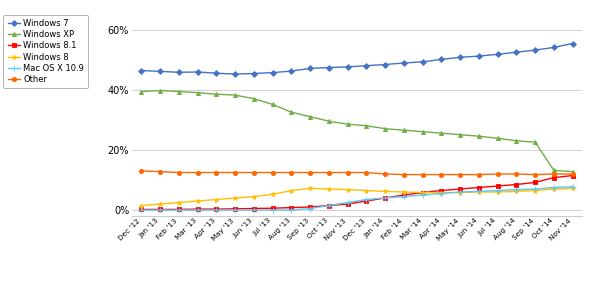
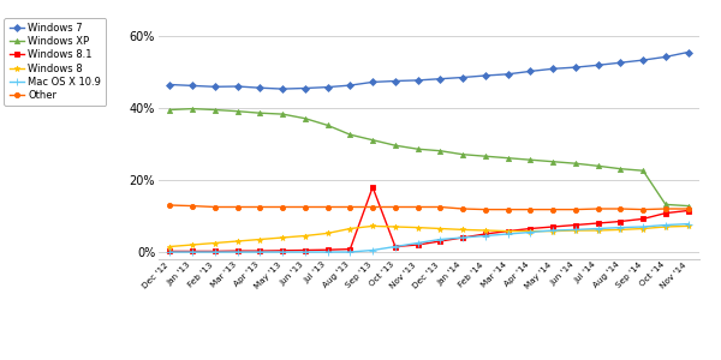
Windows 8.1/Sep '13: 1.0% -> 18.0%
